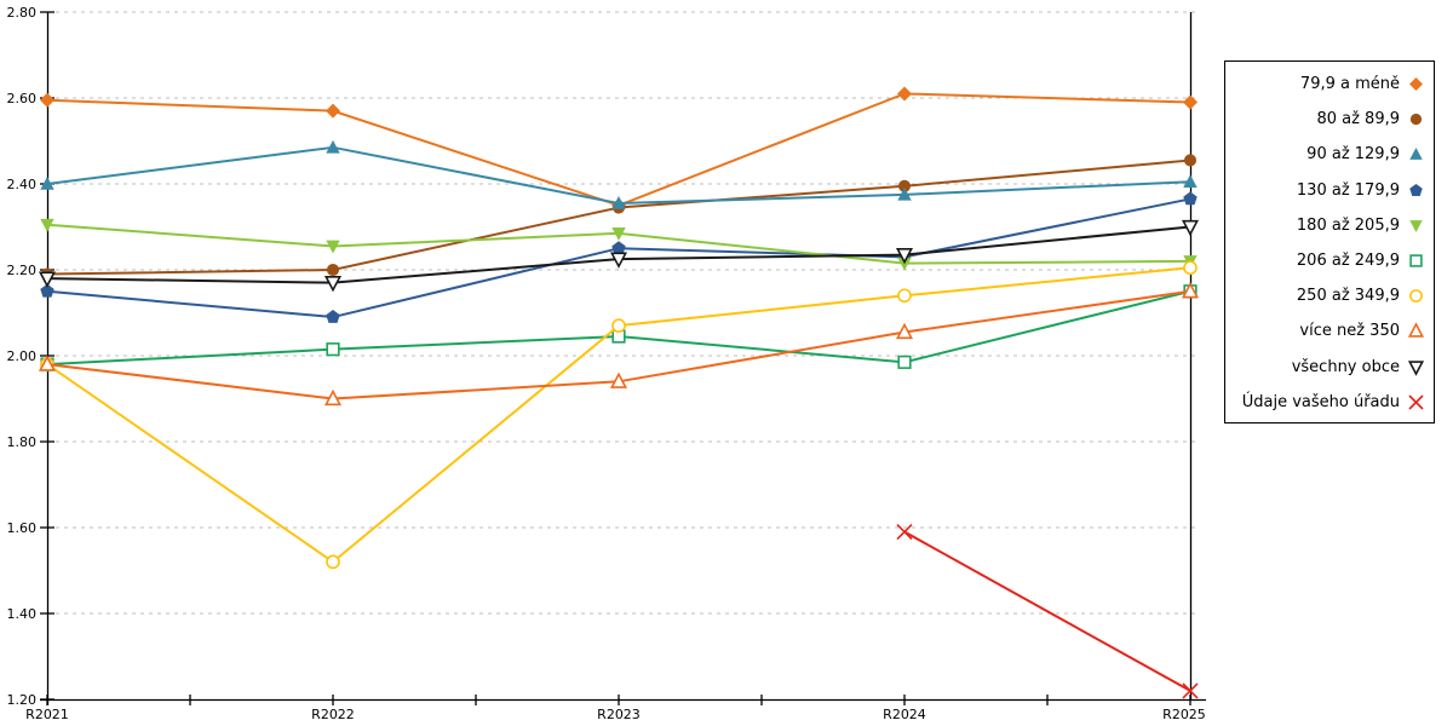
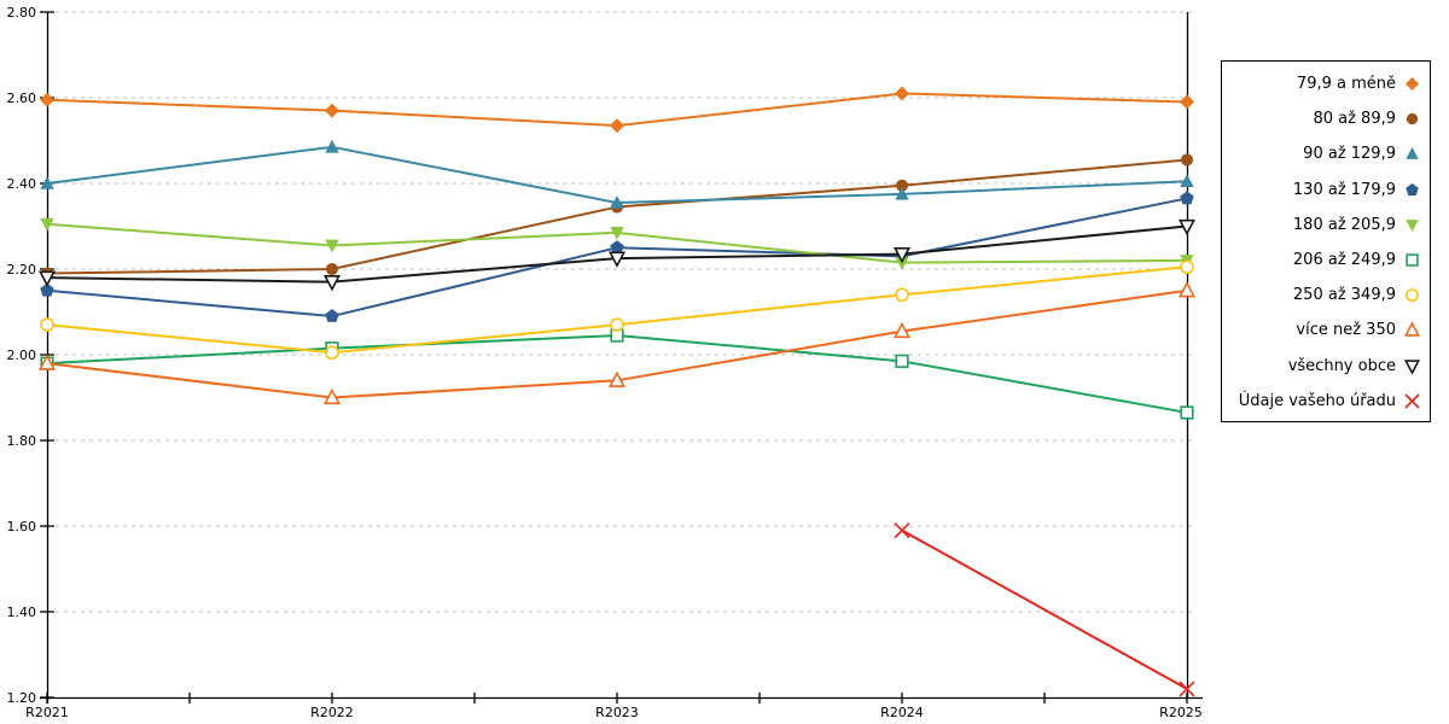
250 až 349,9/R2021: 1.98 -> 2.07
250 až 349,9/R2022: 1.52 -> 2.00
79,9 a méně/R2023: 2.35 -> 2.54
206 až 249,9/R2025: 2.15 -> 1.86
